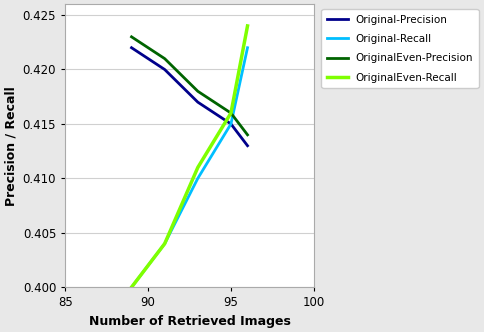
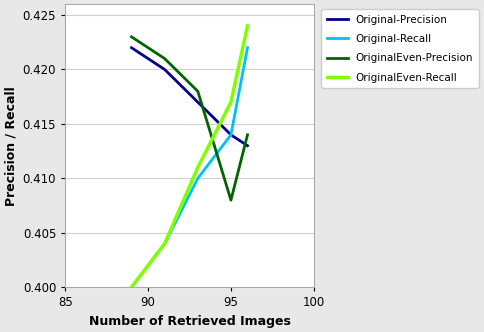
Original-Precision/95: 0.415 -> 0.414
Original-Recall/95: 0.415 -> 0.414
OriginalEven-Precision/95: 0.416 -> 0.408
OriginalEven-Recall/95: 0.416 -> 0.417
